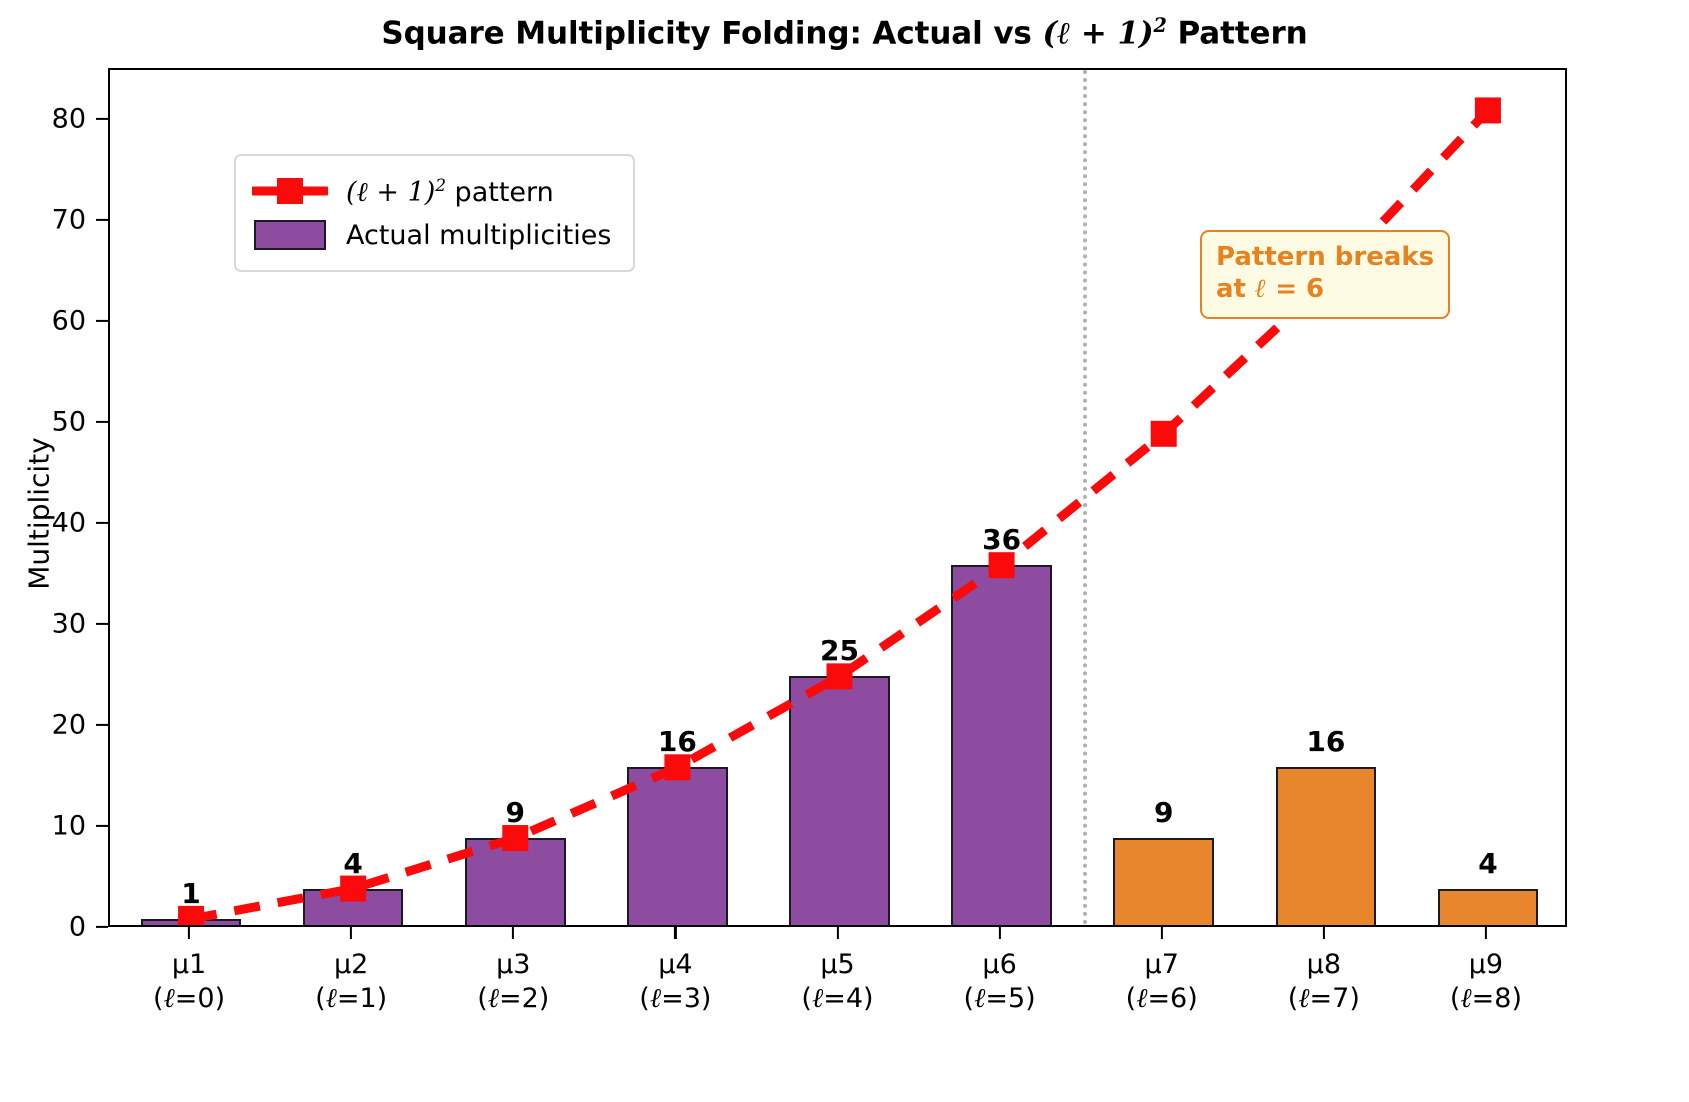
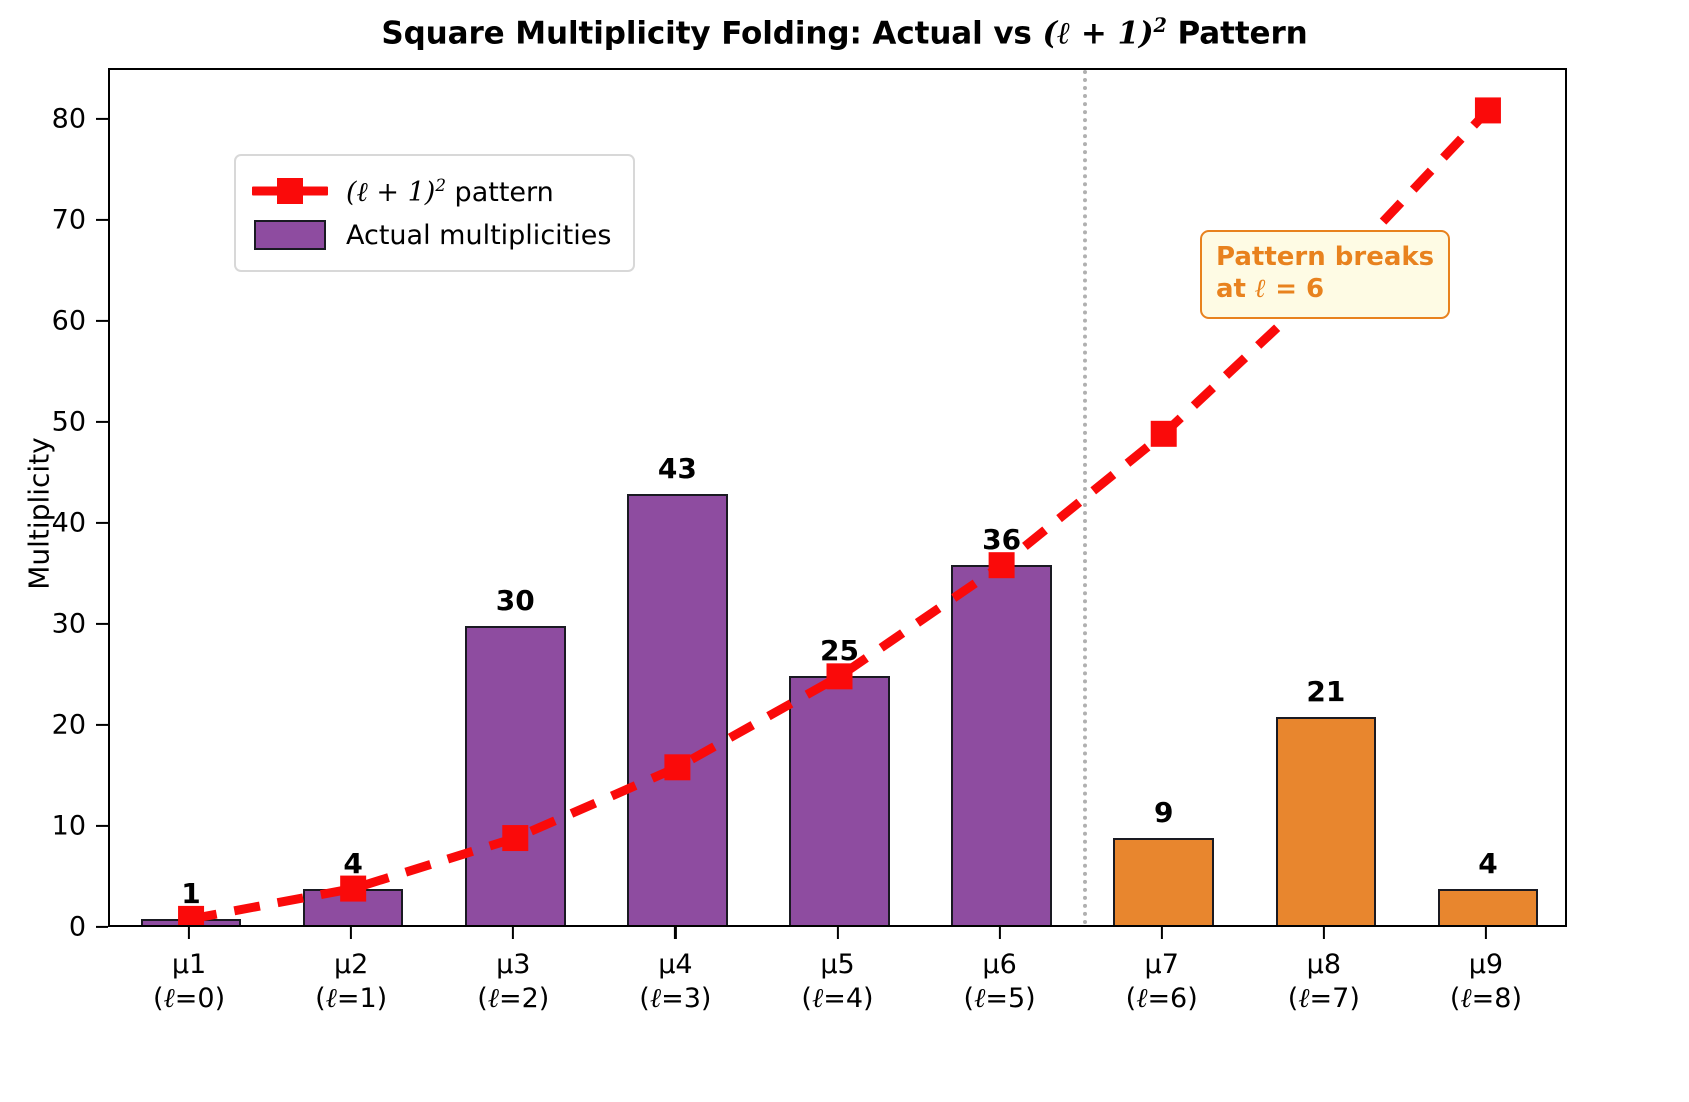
Actual multiplicities/μ3: 9 -> 30
Actual multiplicities/μ4: 16 -> 43
Actual multiplicities/μ8: 16 -> 21
